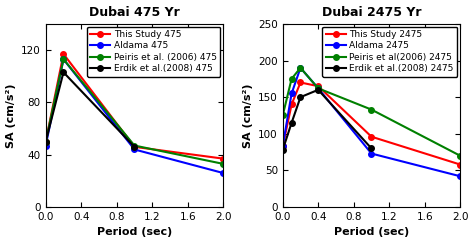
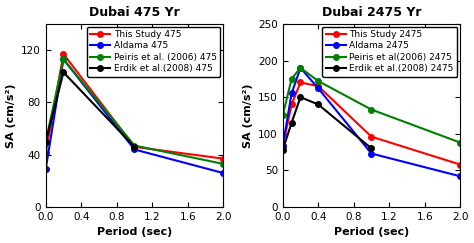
Dubai 475 Yr/This Study 475/0.0: 50 -> 41
Dubai 475 Yr/Aldama 475/0.0: 47 -> 29
Dubai 2475 Yr/Peiris et al(2006) 2475/0.4: 162 -> 172
Dubai 2475 Yr/Erdik et al.(2008) 2475/0.4: 160 -> 140
Dubai 2475 Yr/Peiris et al(2006) 2475/2.0: 70 -> 88
